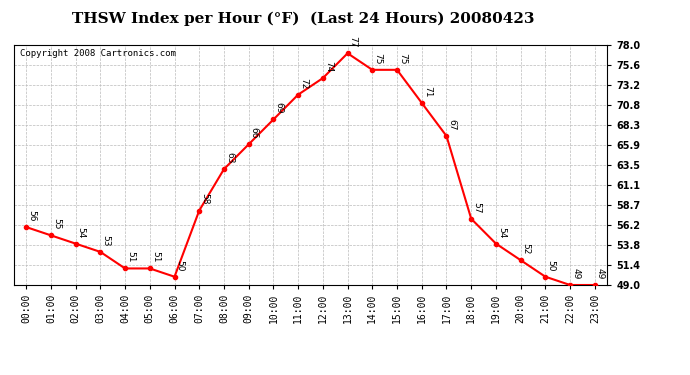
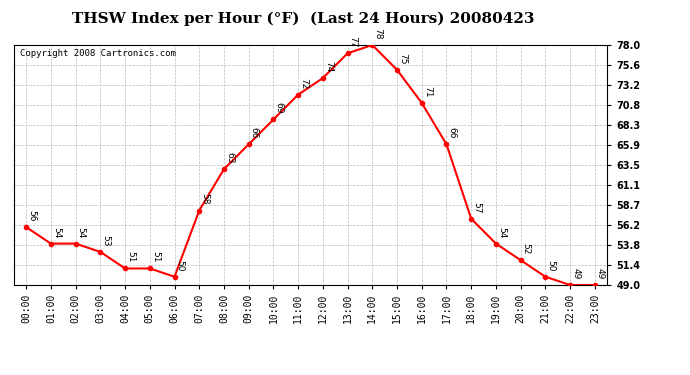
01:00: 55 -> 54
14:00: 75 -> 78
17:00: 67 -> 66
